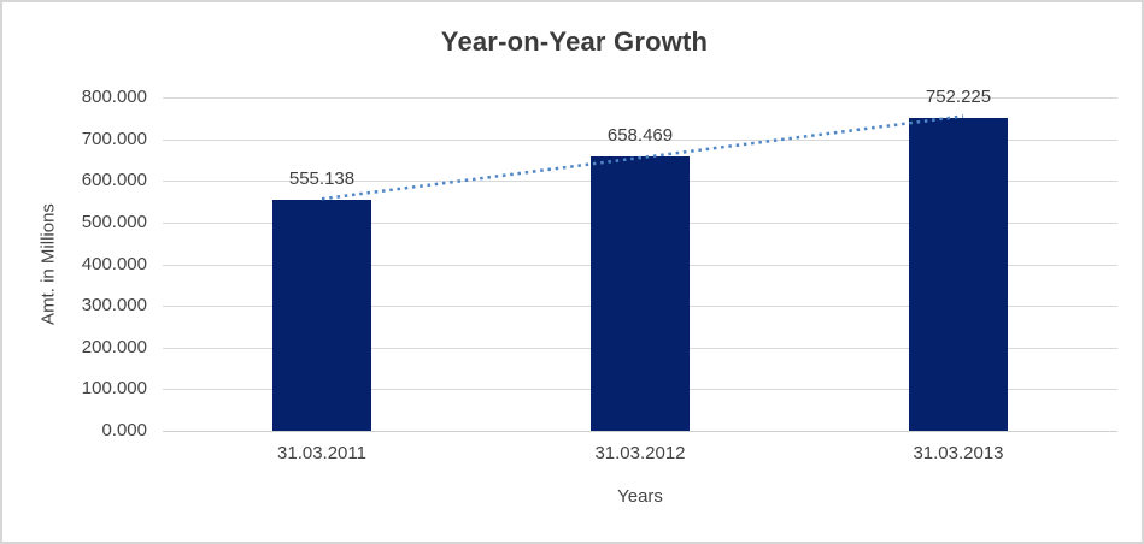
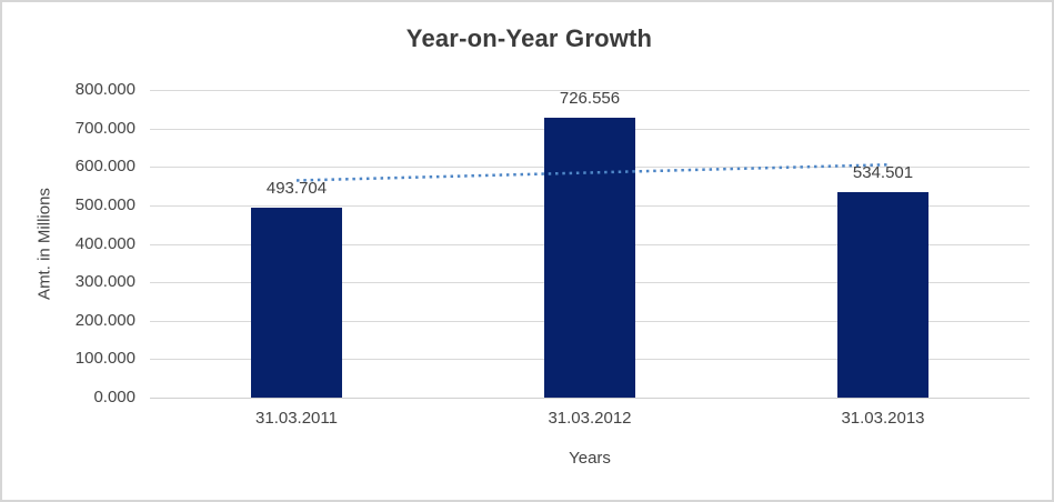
31.03.2011: 555.138 -> 493.704
31.03.2012: 658.469 -> 726.556
31.03.2013: 752.225 -> 534.501
